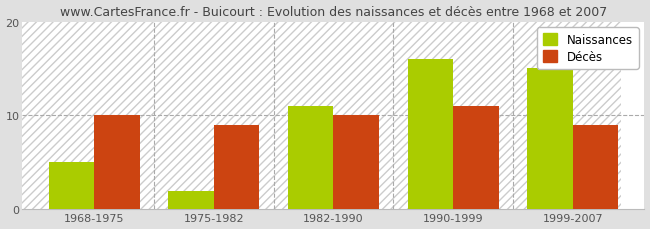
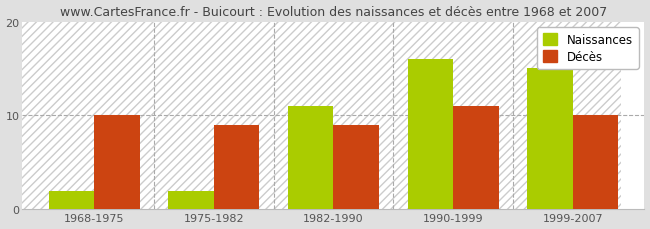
Naissances/1968-1975: 5 -> 2
Décès/1982-1990: 10 -> 9
Décès/1999-2007: 9 -> 10
